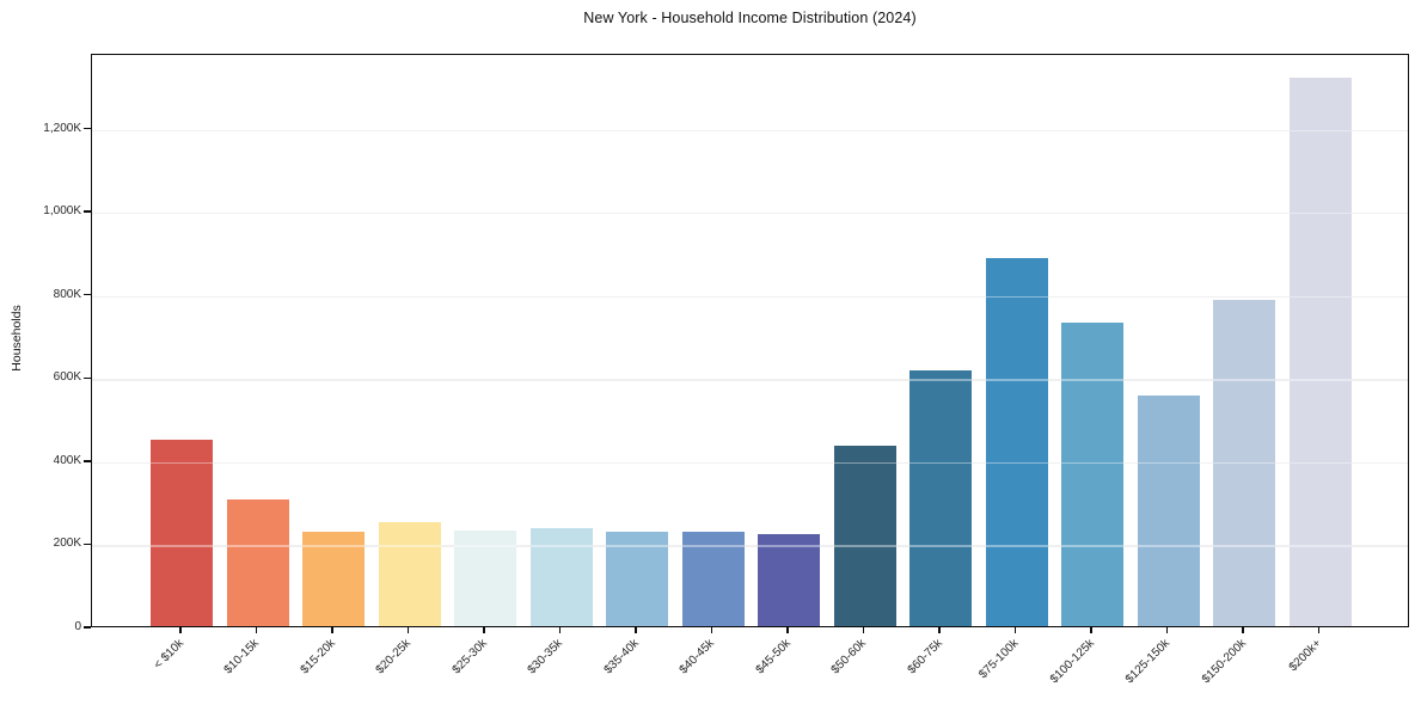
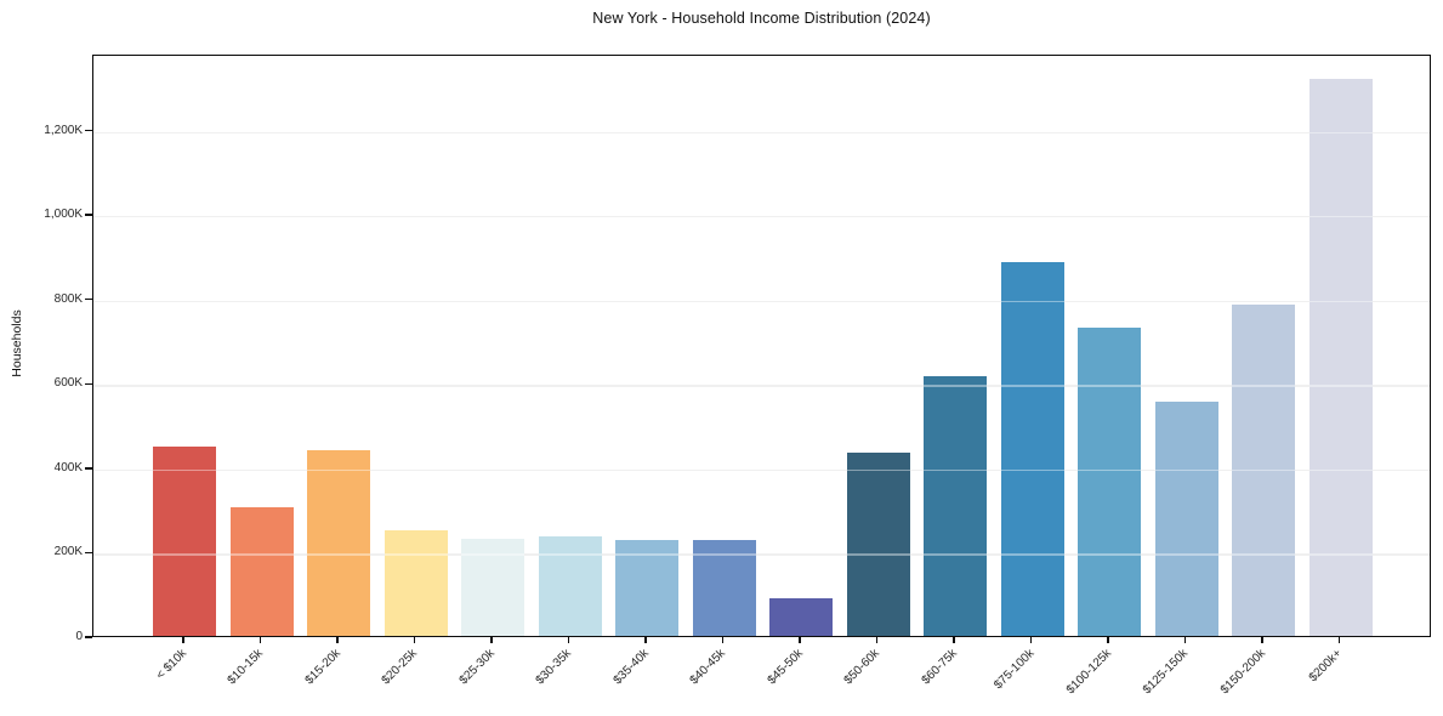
$15-20k: 230K -> 440K
$45-50k: 220K -> 90K
